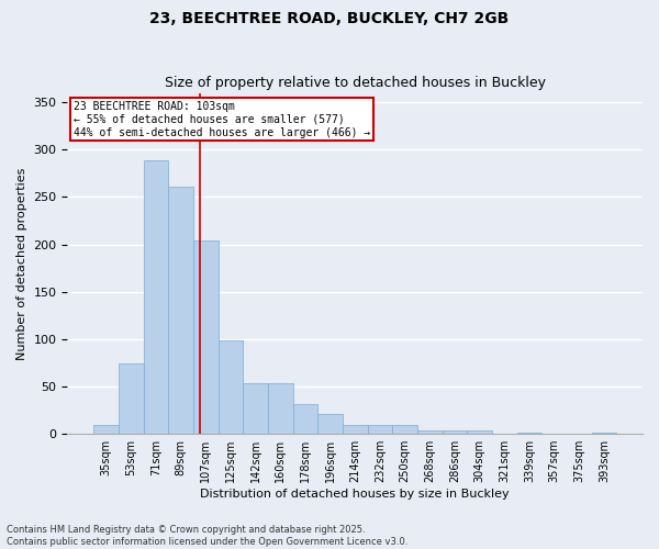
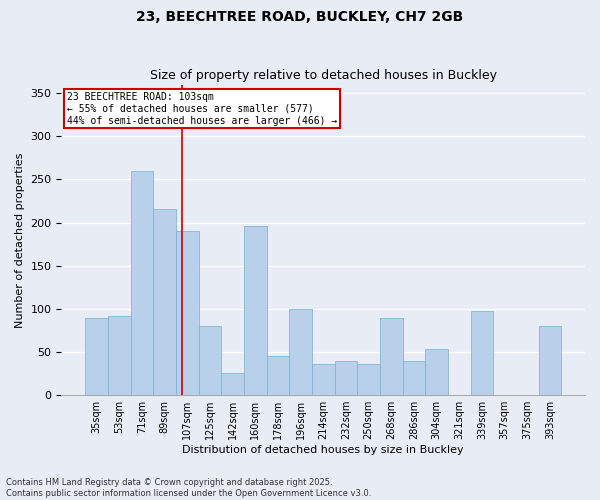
35sqm: 10 -> 90
53sqm: 74 -> 92
71sqm: 289 -> 260
89sqm: 261 -> 216
107sqm: 204 -> 190
125sqm: 99 -> 80
142sqm: 53 -> 26
160sqm: 53 -> 196
178sqm: 31 -> 46
196sqm: 21 -> 100
214sqm: 9 -> 36
232sqm: 9 -> 40
250sqm: 9 -> 36
268sqm: 4 -> 90
286sqm: 4 -> 40
304sqm: 4 -> 54
339sqm: 1 -> 98
393sqm: 1 -> 80
